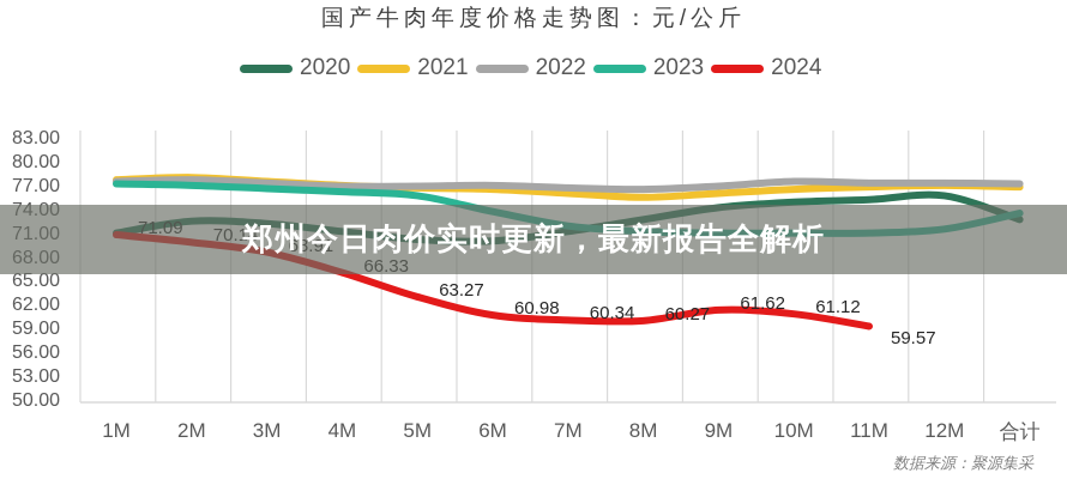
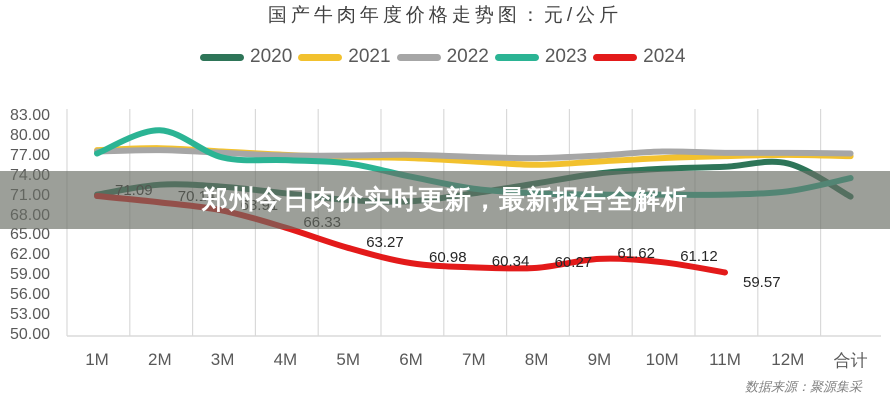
2023/2M: 77 -> 81
2020/合计: 73 -> 71
